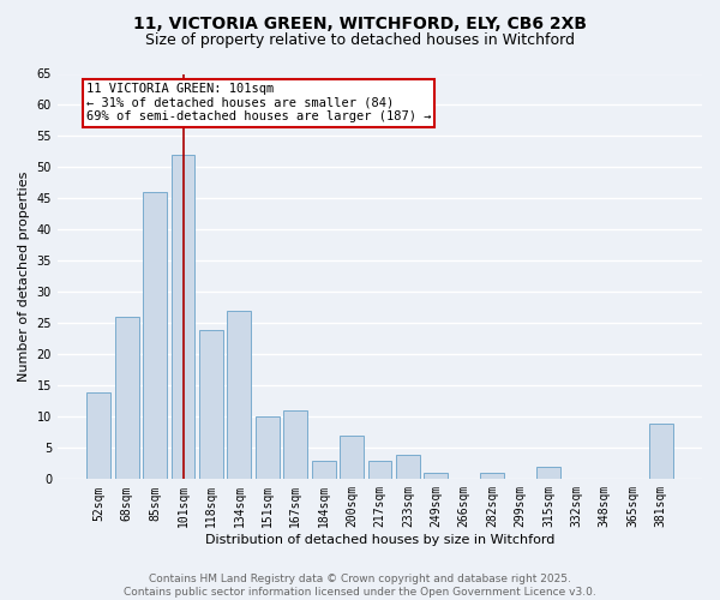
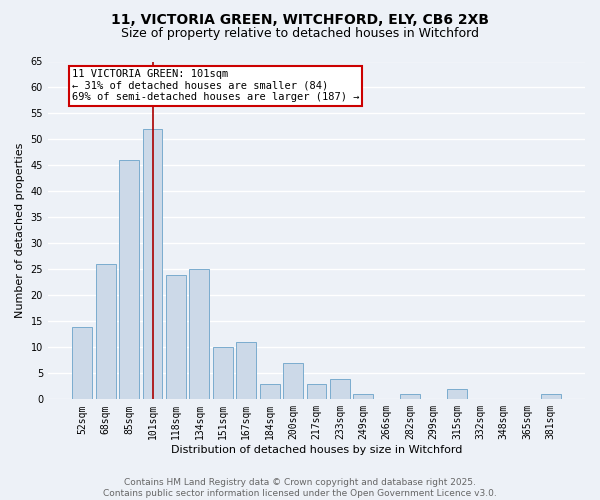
134sqm: 27 -> 25
381sqm: 9 -> 1
